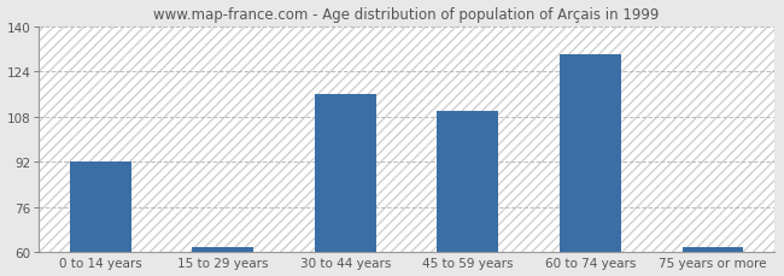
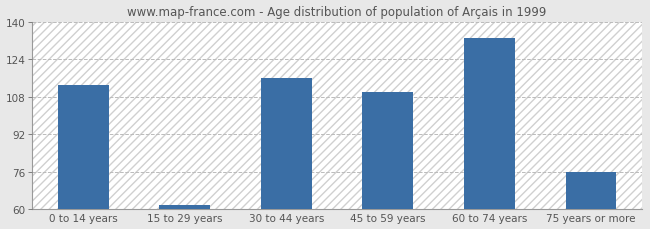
0 to 14 years: 92 -> 113
60 to 74 years: 130 -> 133
75 years or more: 62 -> 76
